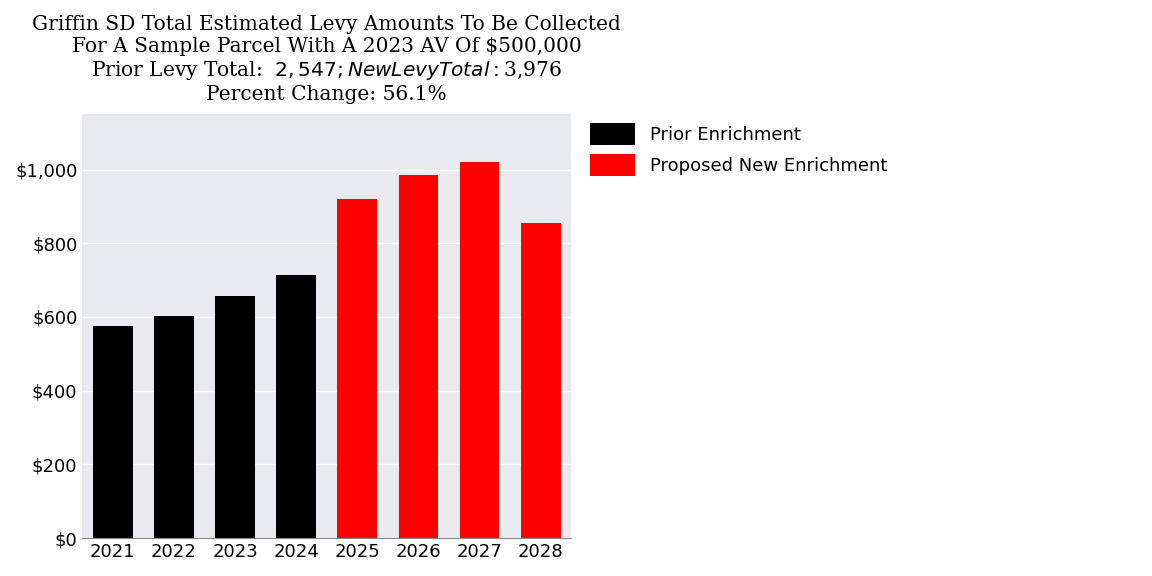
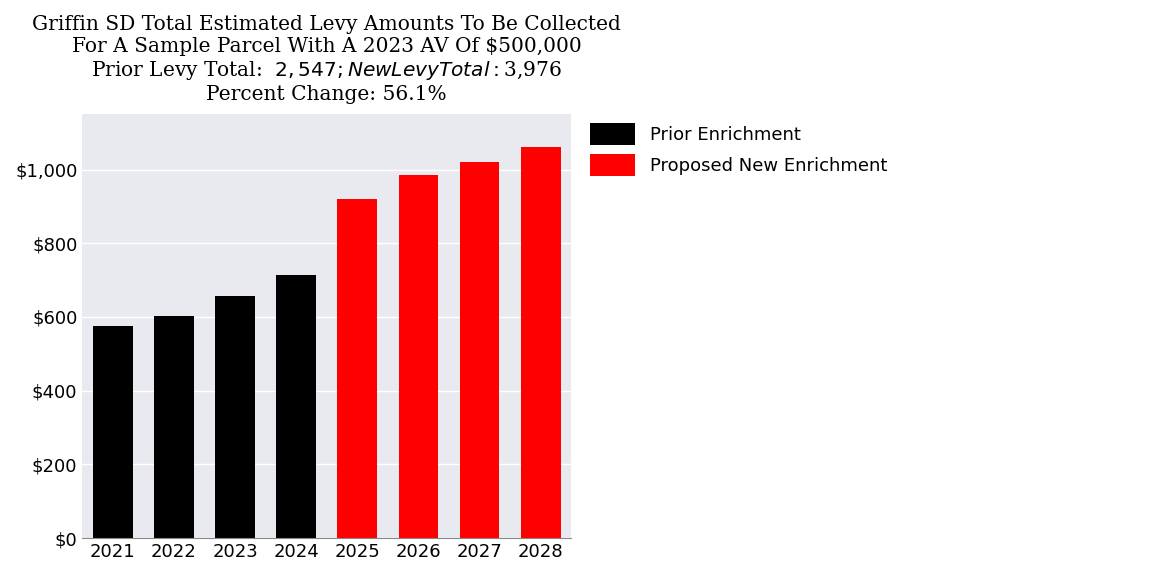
2028: $855 -> $1,060
